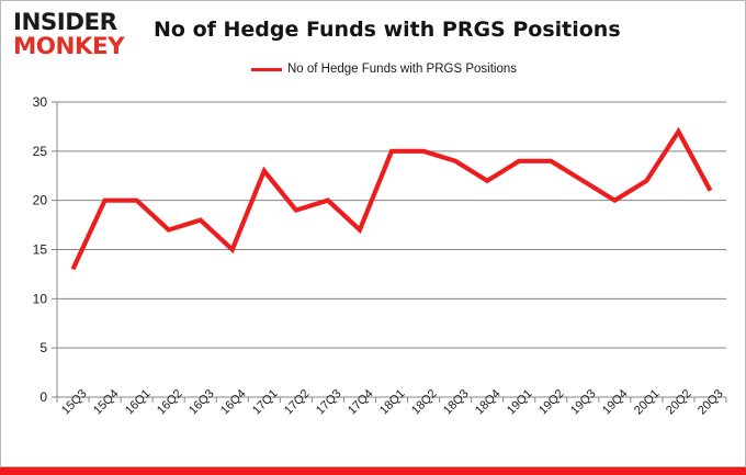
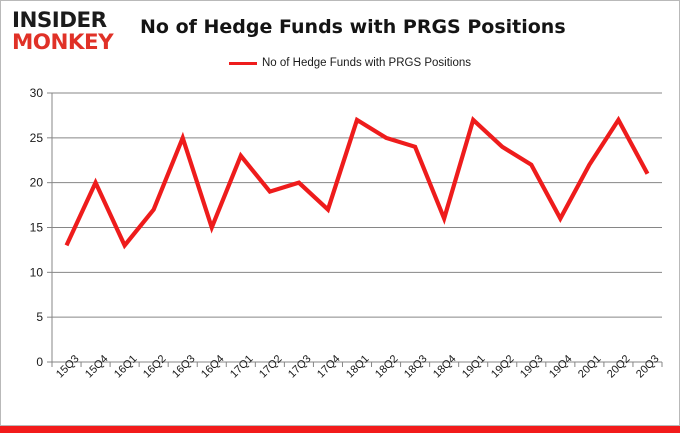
16Q1: 20 -> 13
16Q3: 18 -> 25
18Q1: 25 -> 27
18Q4: 22 -> 16
19Q1: 24 -> 27
19Q4: 20 -> 16
